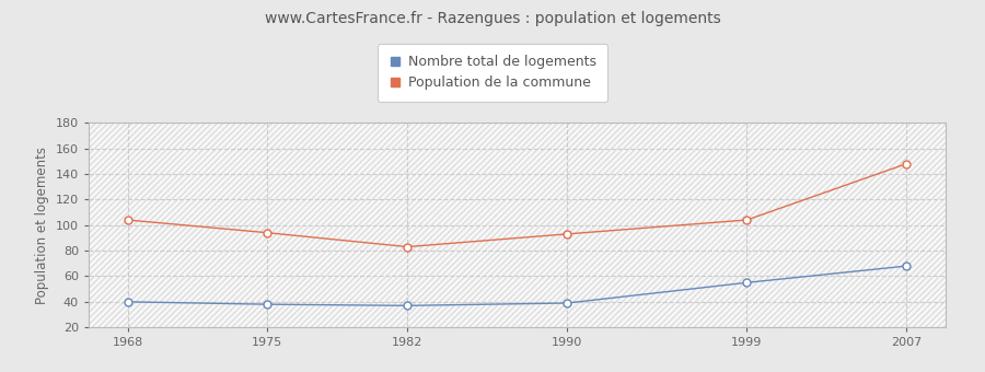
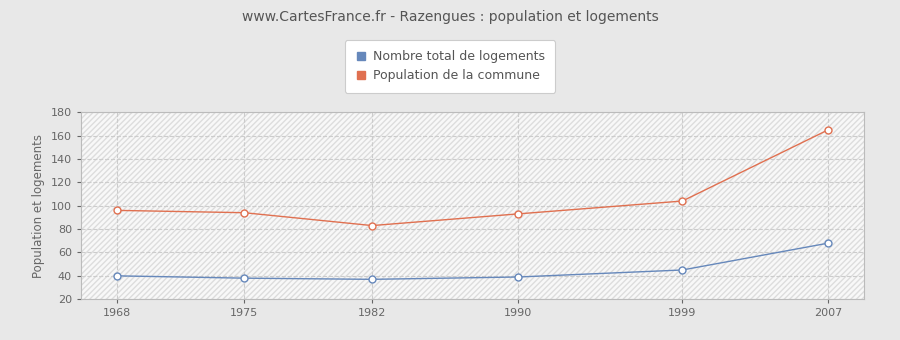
Population de la commune/1968: 104 -> 96
Nombre total de logements/1999: 55 -> 45
Population de la commune/2007: 148 -> 165
